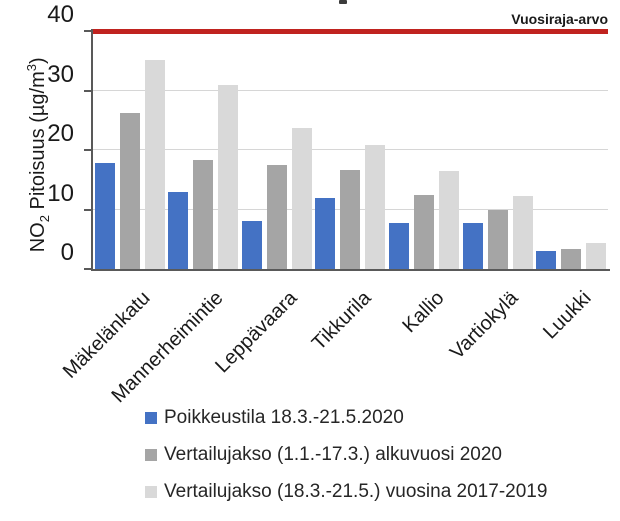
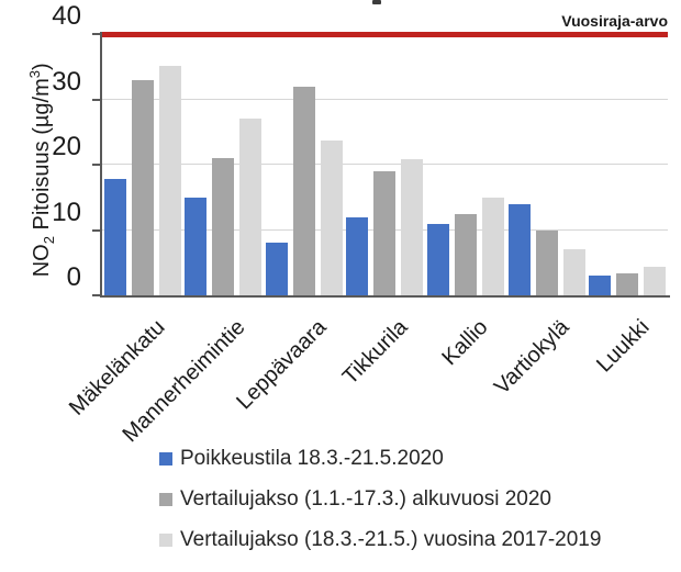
Vertailujakso (1.1.-17.3.) alkuvuosi 2020/Mäkelänkatu: 26 -> 33
Poikkeustila 18.3.-21.5.2020/Mannerheimintie: 13 -> 15
Vertailujakso (1.1.-17.3.) alkuvuosi 2020/Mannerheimintie: 18 -> 21
Vertailujakso (18.3.-21.5.) vuosina 2017-2019/Mannerheimintie: 31 -> 27
Vertailujakso (1.1.-17.3.) alkuvuosi 2020/Leppävaara: 18 -> 32
Vertailujakso (1.1.-17.3.) alkuvuosi 2020/Tikkurila: 17 -> 19
Poikkeustila 18.3.-21.5.2020/Kallio: 8 -> 11
Vertailujakso (18.3.-21.5.) vuosina 2017-2019/Kallio: 16 -> 15
Poikkeustila 18.3.-21.5.2020/Vartiokylä: 8 -> 14
Vertailujakso (18.3.-21.5.) vuosina 2017-2019/Vartiokylä: 12 -> 7
